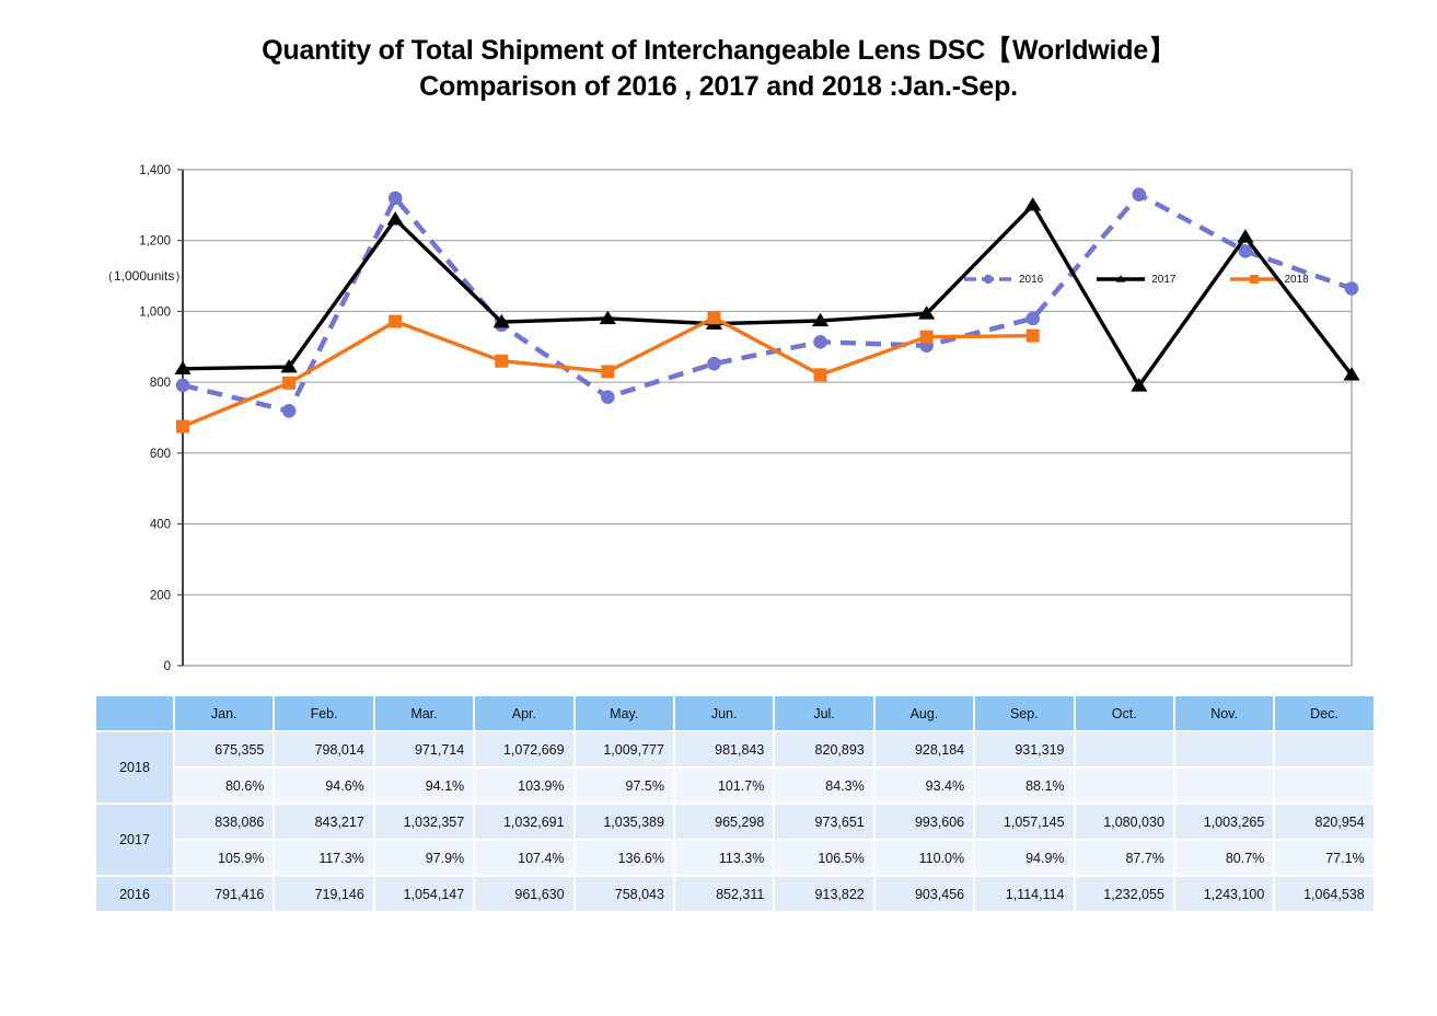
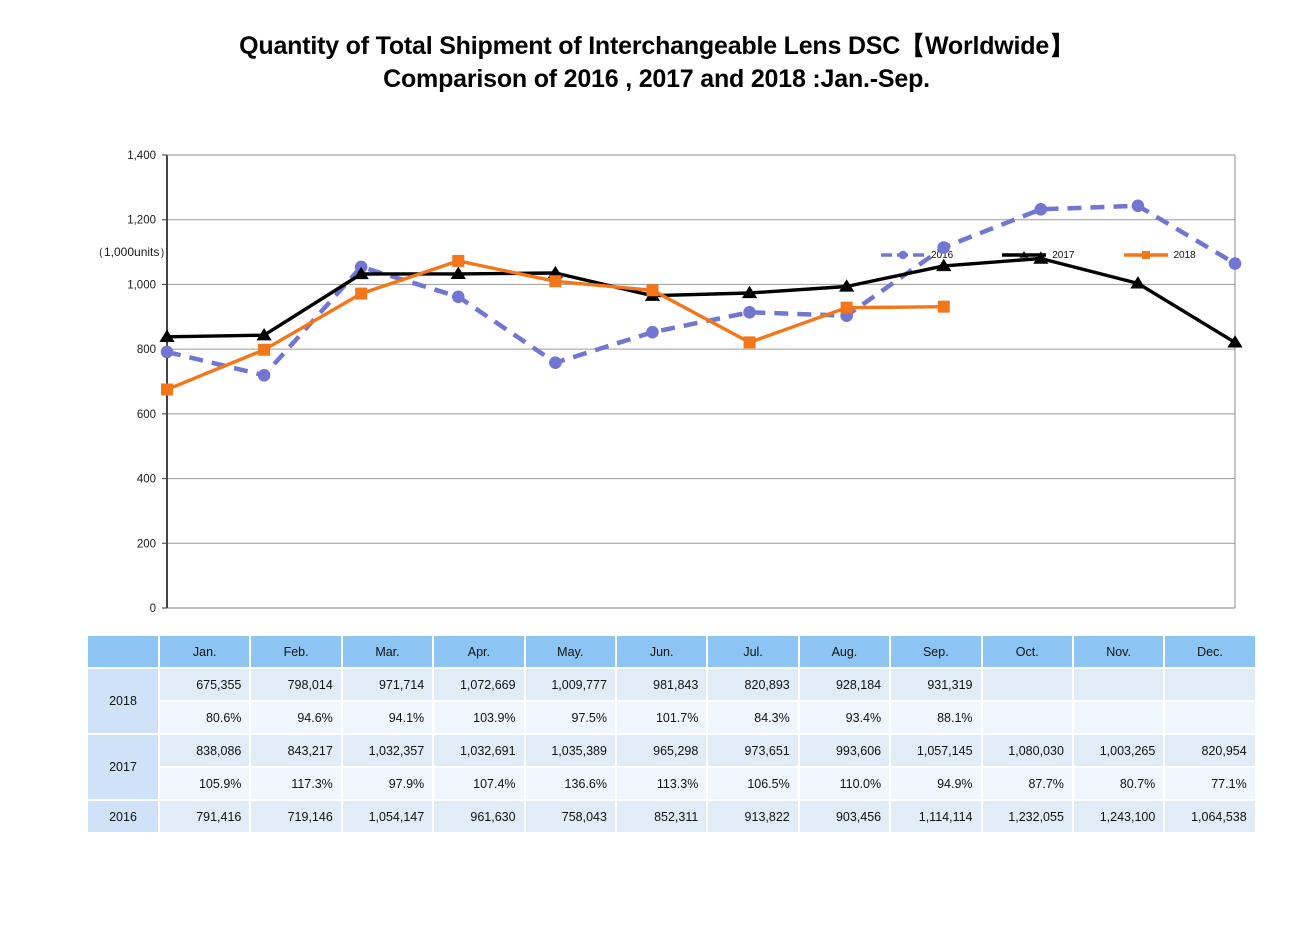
2016/Mar.: 1320 -> 1050
2017/Mar.: 1260 -> 1030
2017/Apr.: 970 -> 1030
2018/Apr.: 860 -> 1070
2017/May.: 980 -> 1040
2018/May.: 830 -> 1010
2016/Sep.: 980 -> 1110
2017/Sep.: 1300 -> 1060
2016/Oct.: 1330 -> 1230
2017/Oct.: 790 -> 1080
2016/Nov.: 1170 -> 1240
2017/Nov.: 1210 -> 1000
